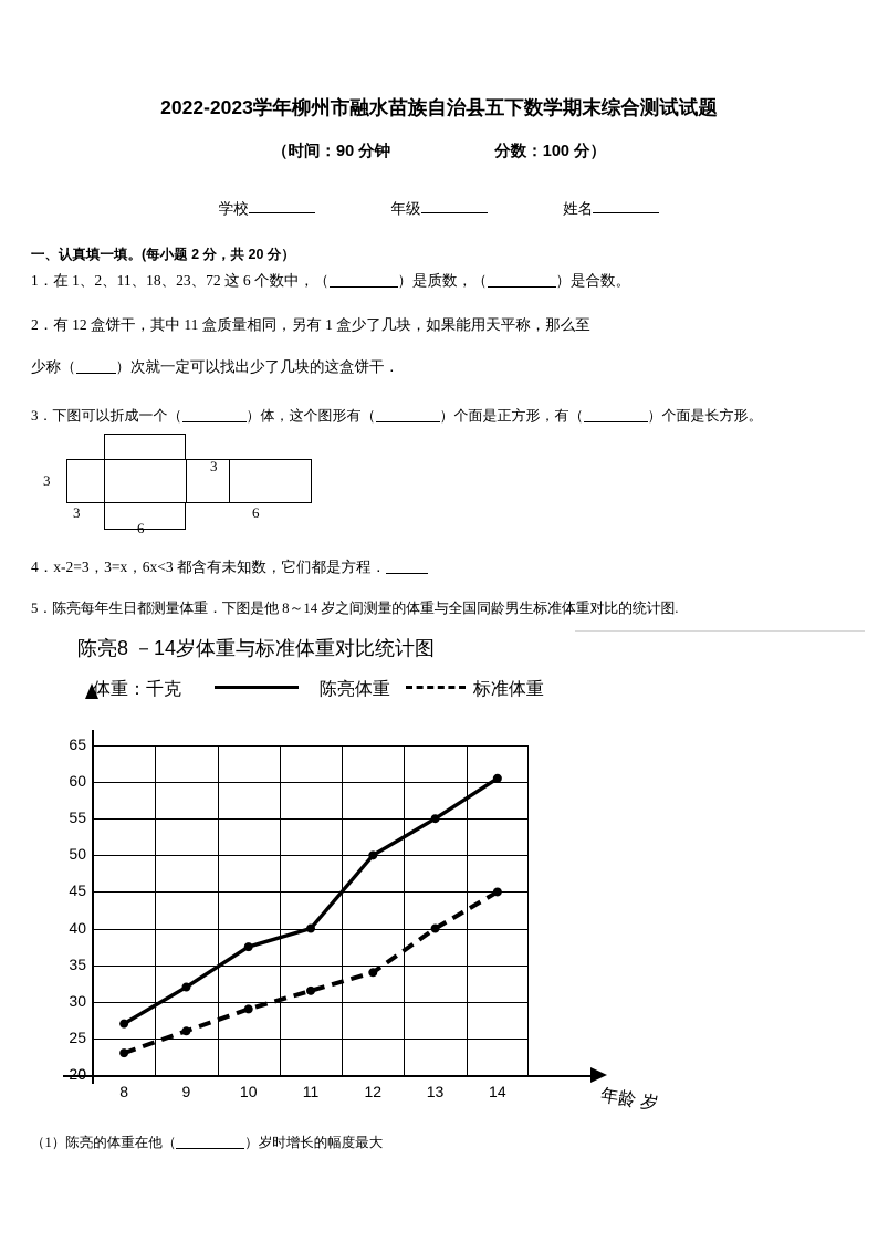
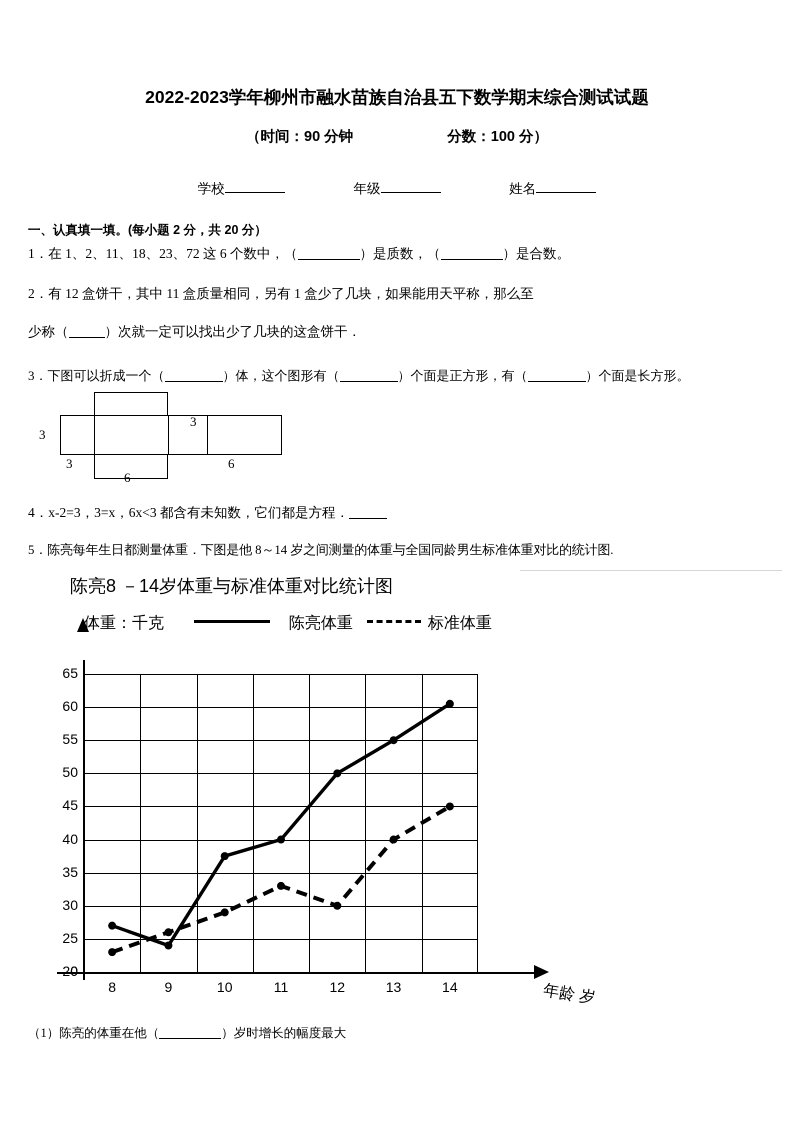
陈亮体重/9: 32 -> 24
标准体重/11: 32 -> 33
标准体重/12: 34 -> 30
